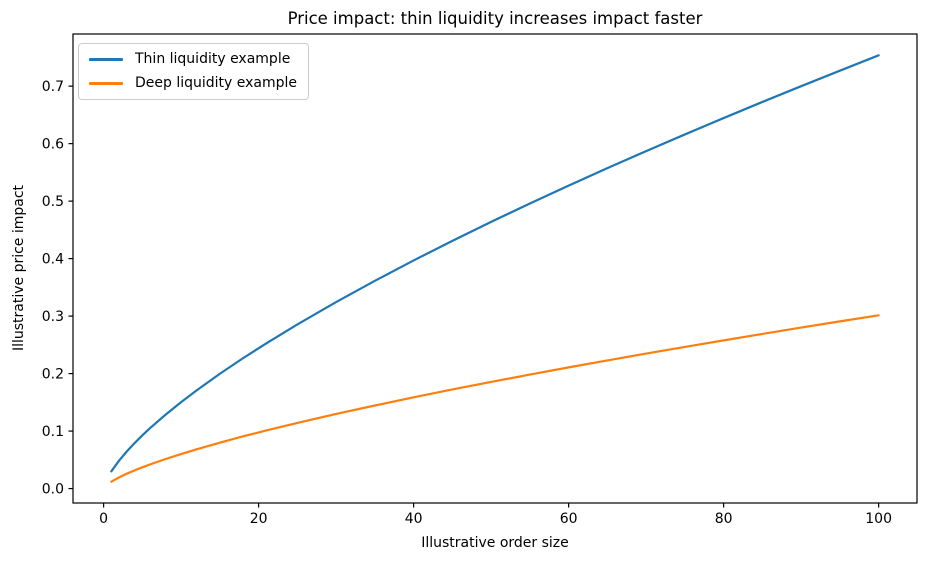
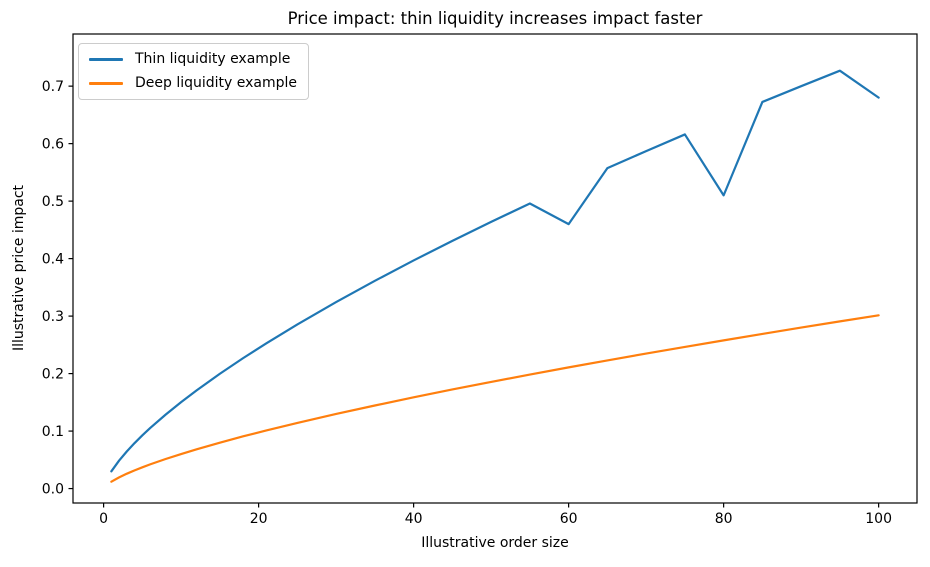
Thin liquidity example/60: 0.53 -> 0.46
Thin liquidity example/80: 0.64 -> 0.51
Thin liquidity example/100: 0.75 -> 0.68
